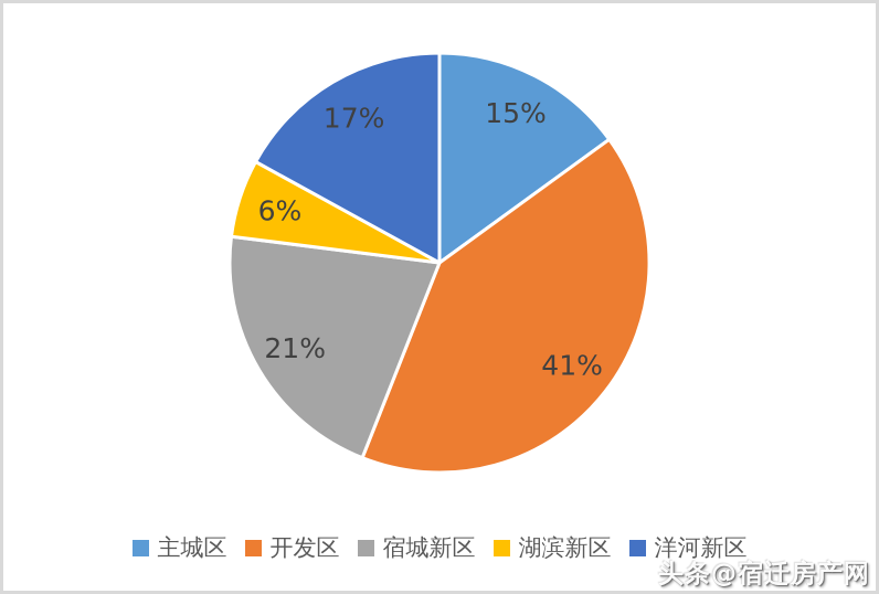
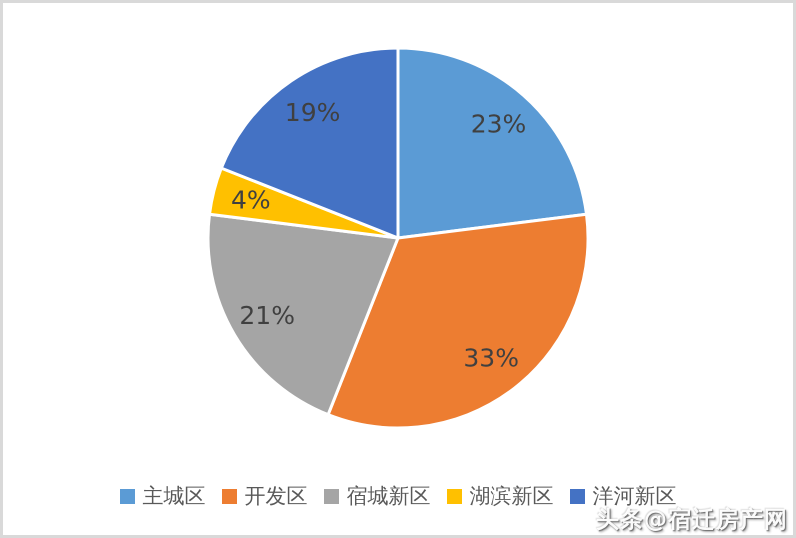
主城区: 15% -> 23%
开发区: 41% -> 33%
湖滨新区: 6% -> 4%
洋河新区: 17% -> 19%
